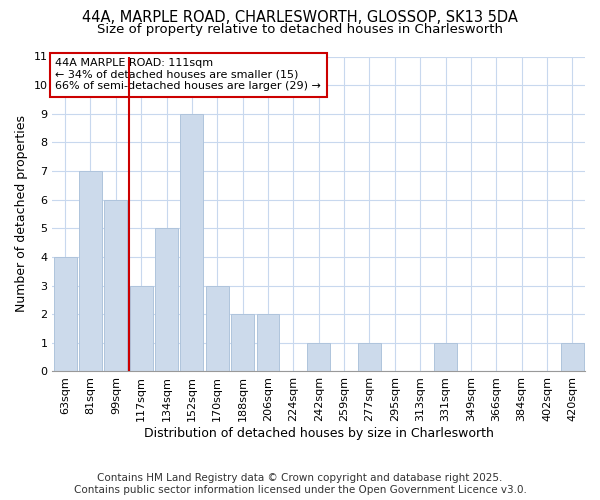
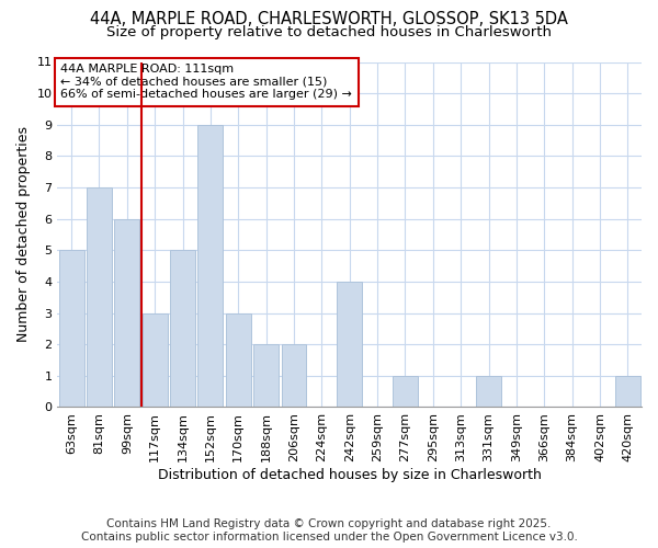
63sqm: 4 -> 5
242sqm: 1 -> 4
